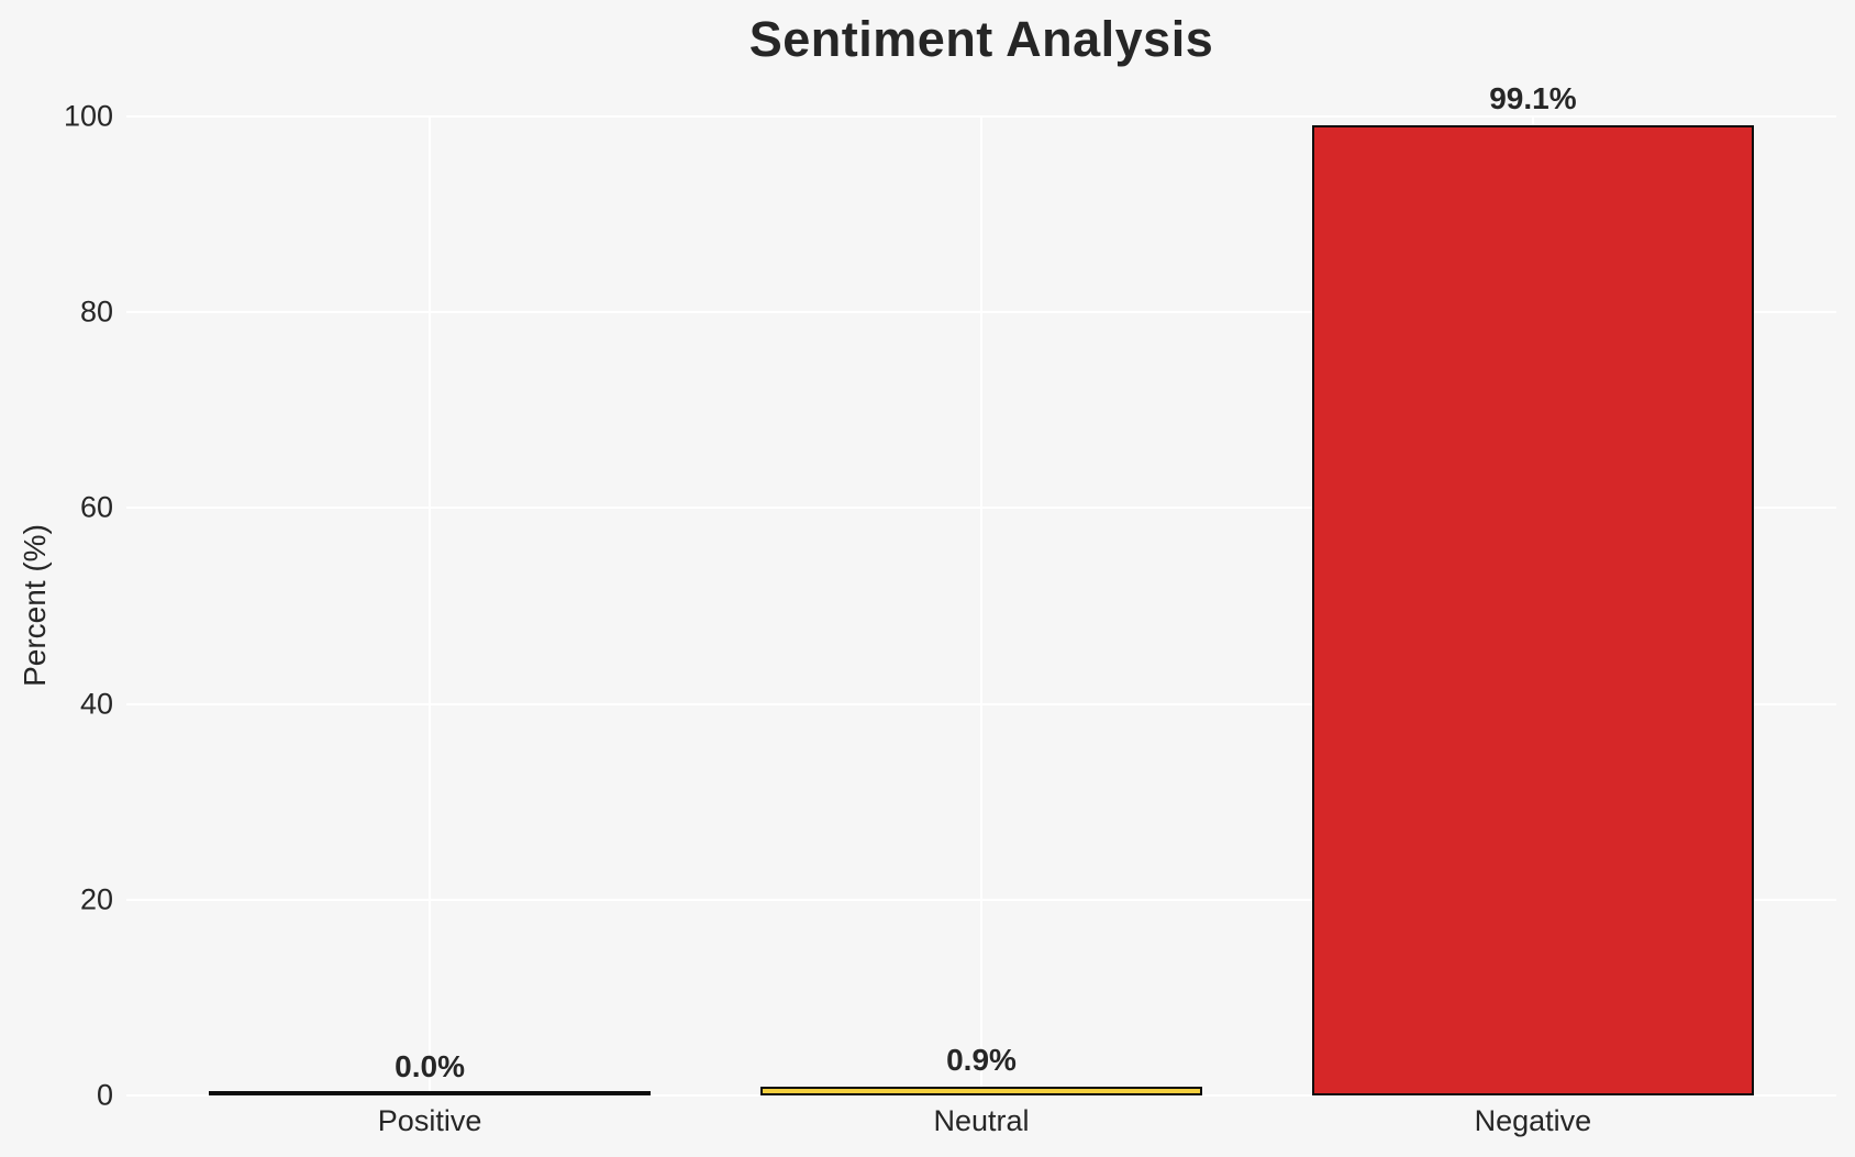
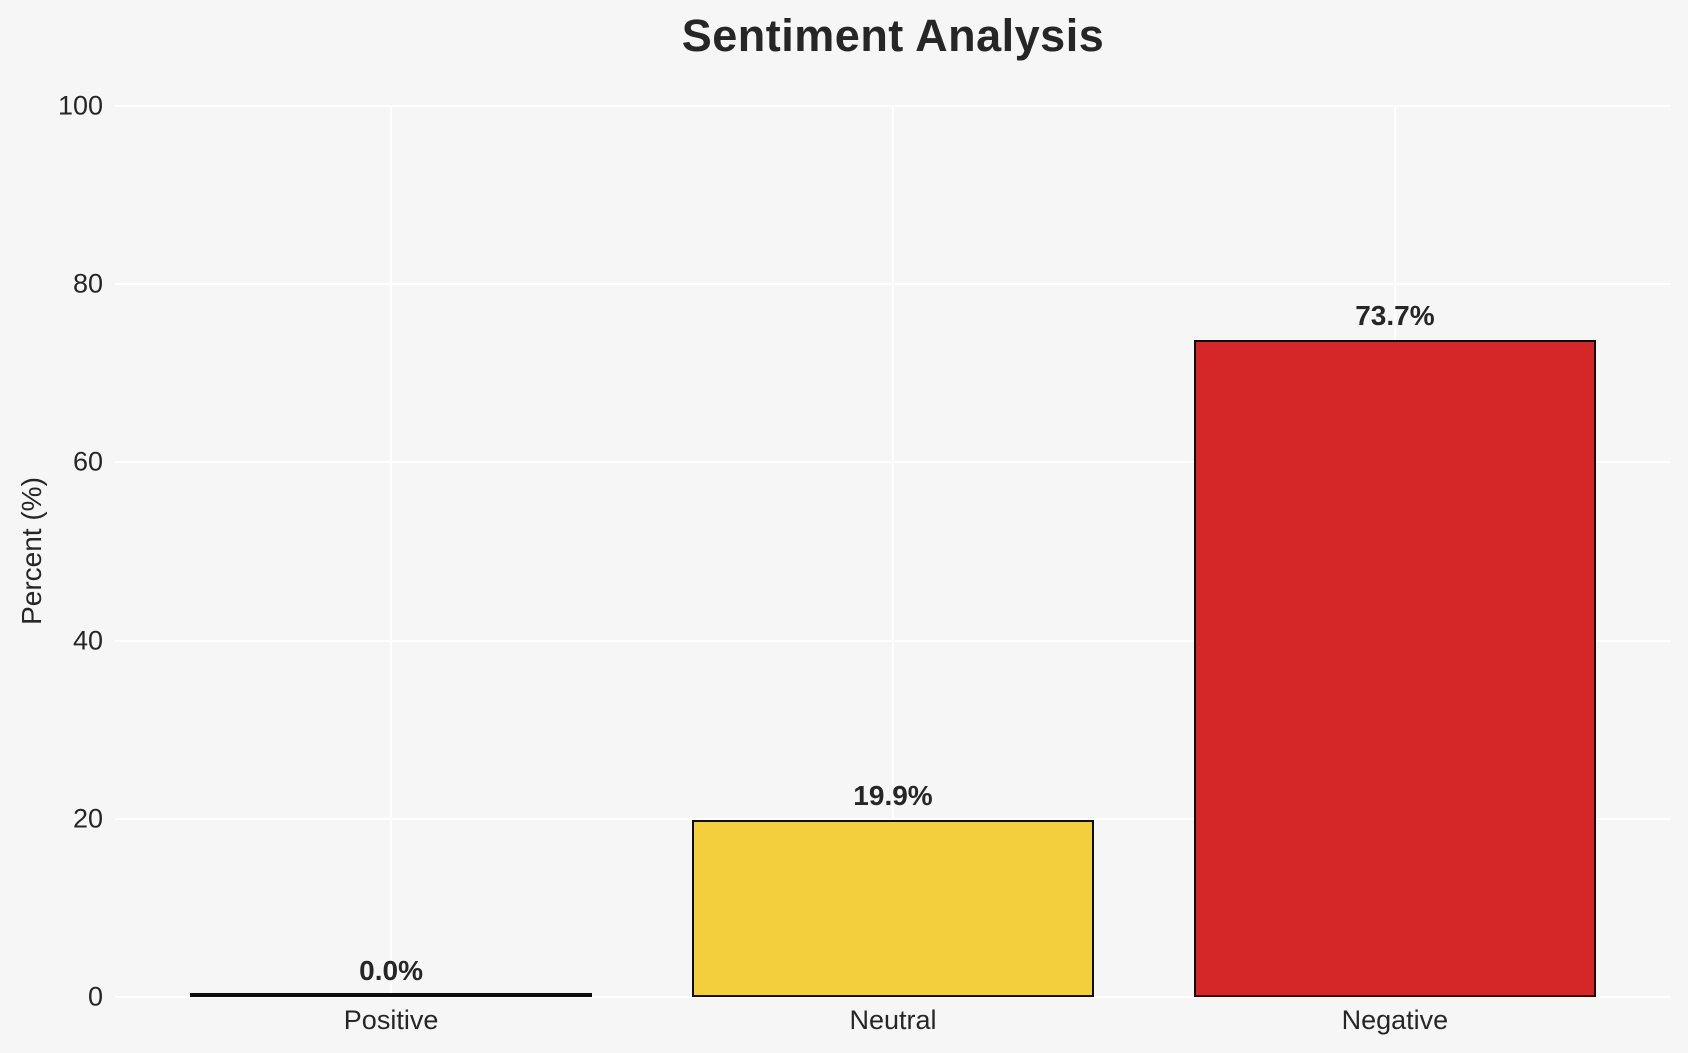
Neutral: 0.9% -> 19.9%
Negative: 99.1% -> 73.7%
